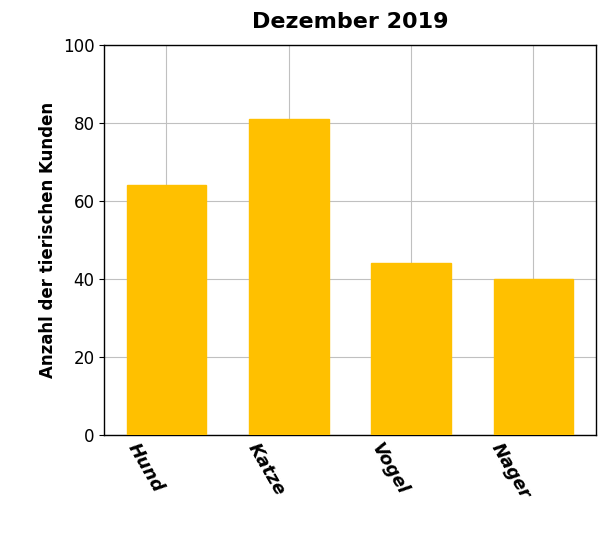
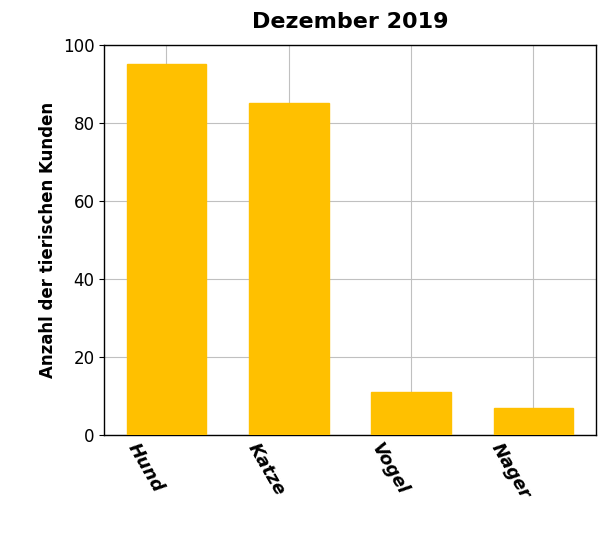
Hund: 64 -> 95
Katze: 81 -> 85
Vogel: 44 -> 11
Nager: 40 -> 7
